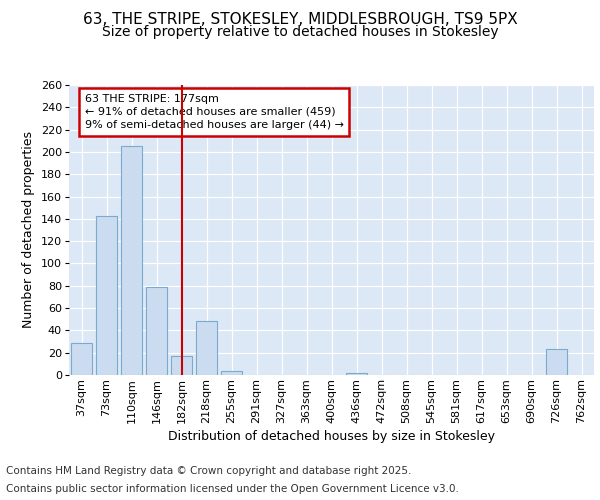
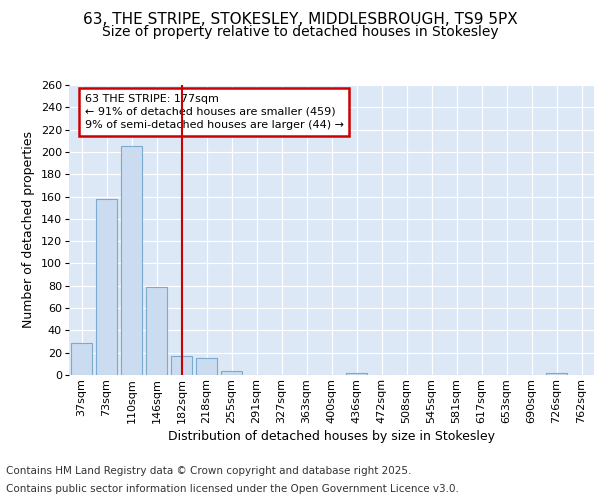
73sqm: 143 -> 158
218sqm: 48 -> 15
726sqm: 23 -> 2
